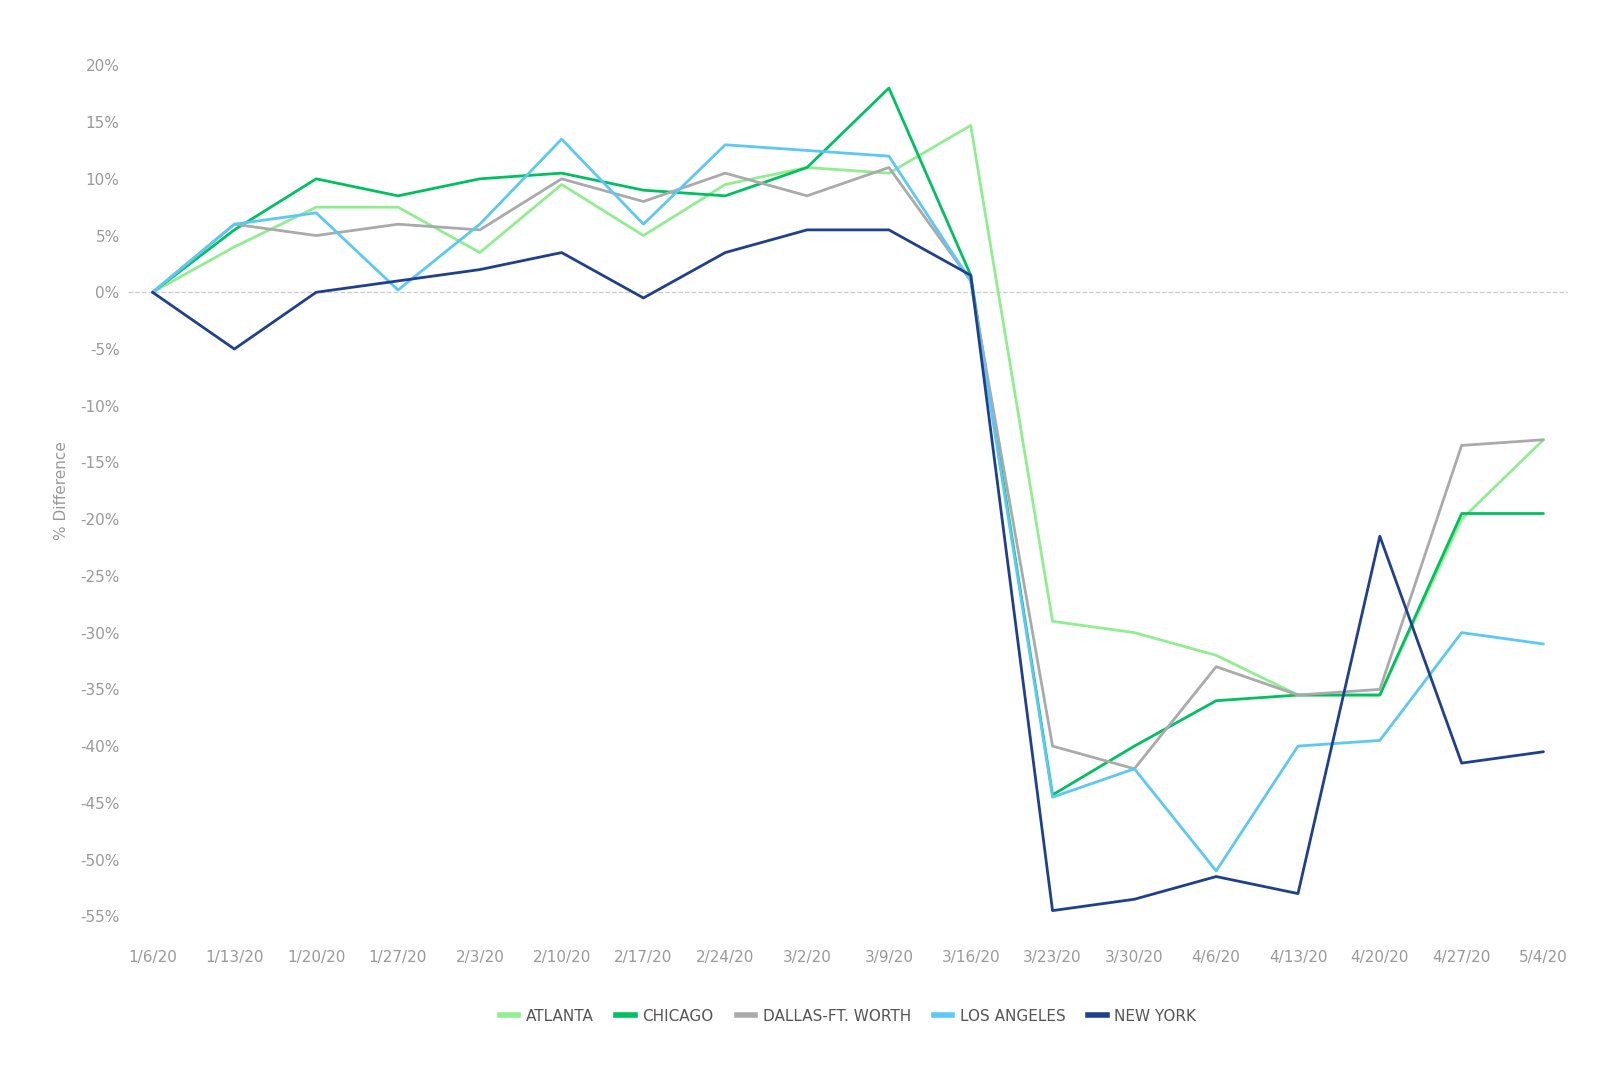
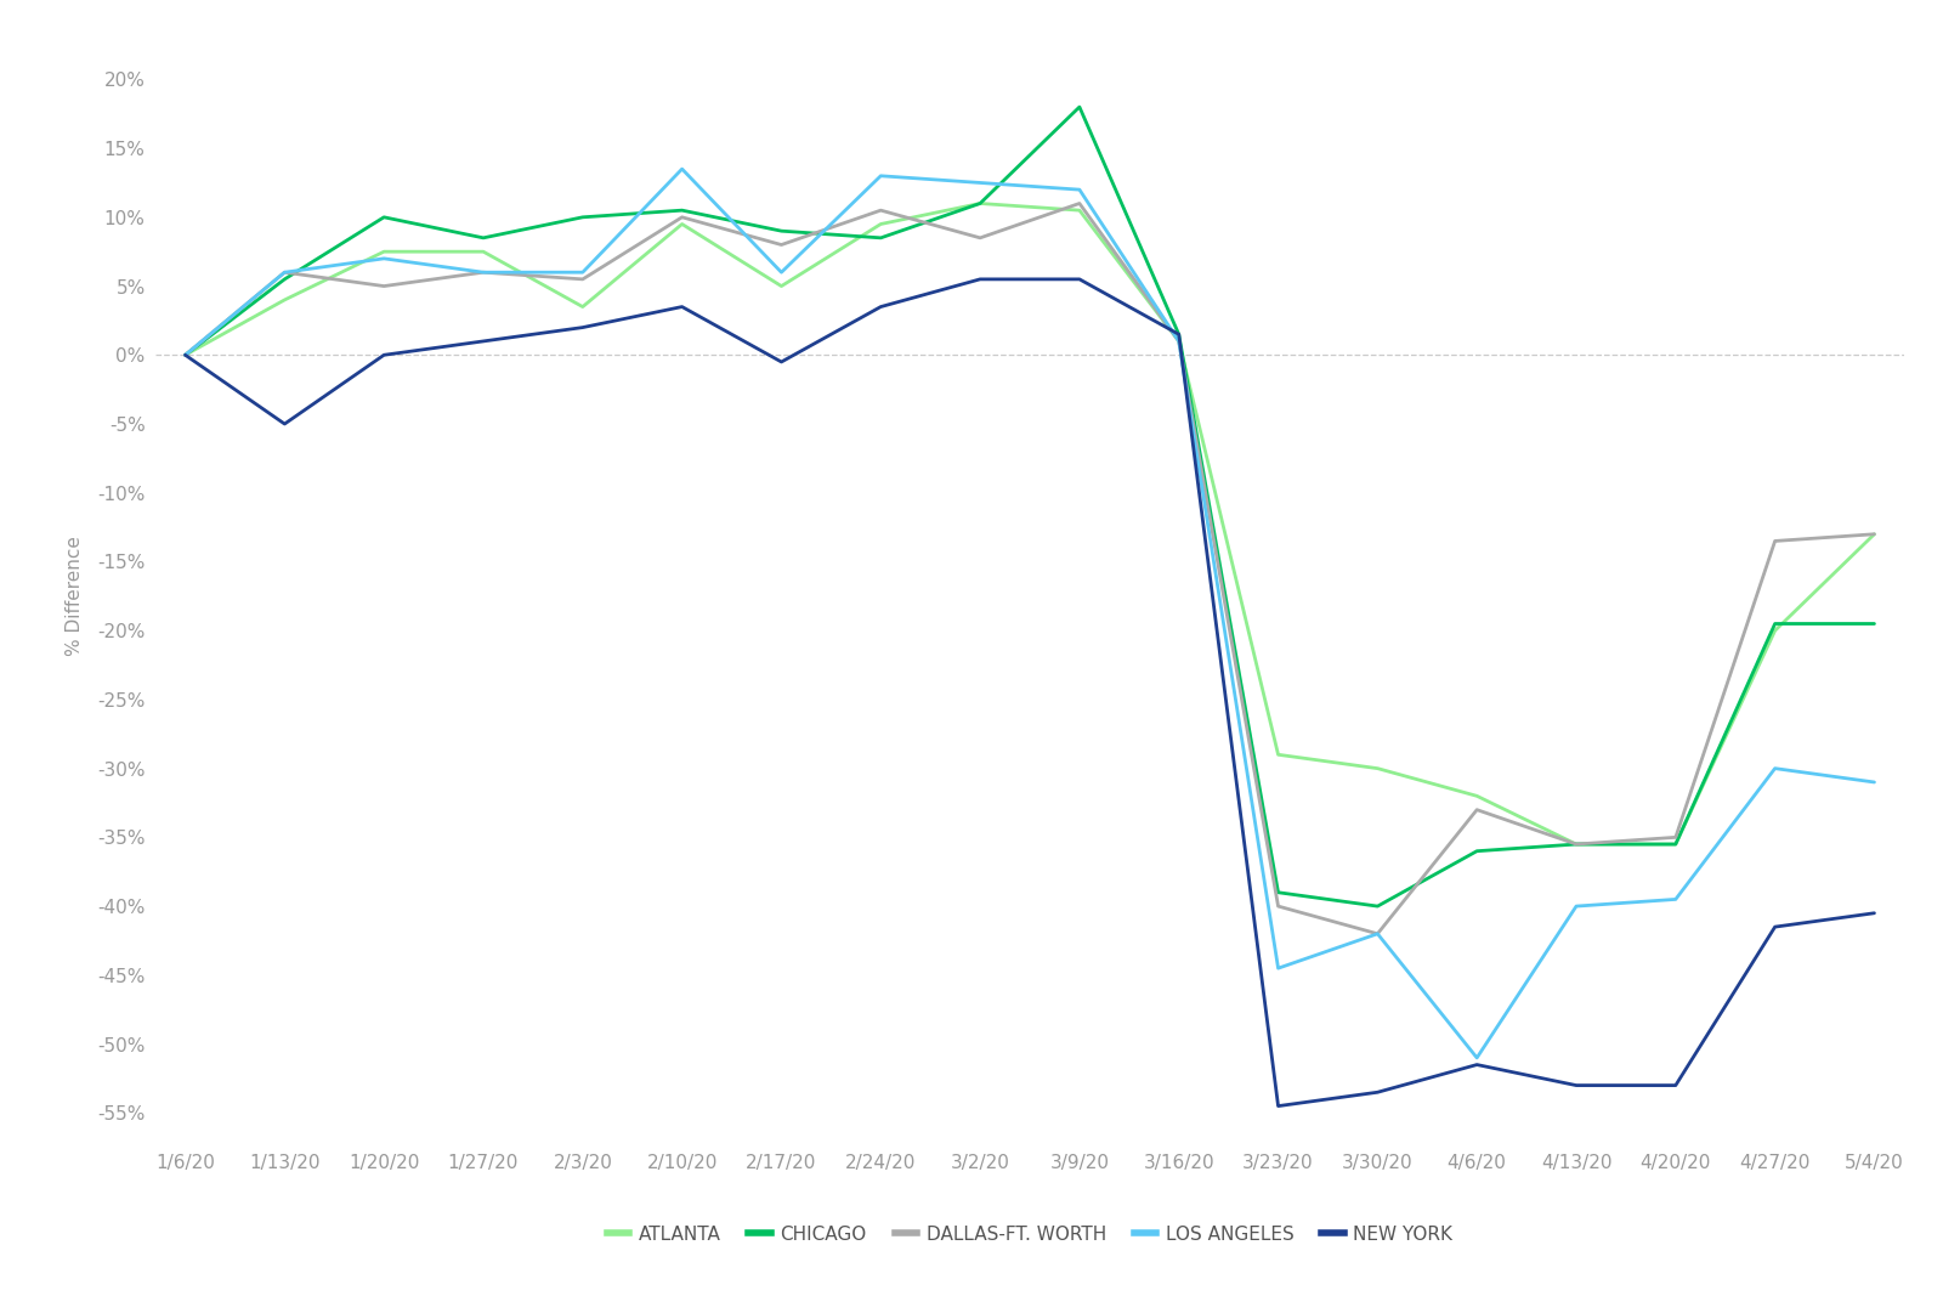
LOS ANGELES/1/27/20: 0.2% -> 6.0%
ATLANTA/3/16/20: 14.7% -> 1.0%
CHICAGO/3/23/20: -44.3% -> -39.0%
NEW YORK/4/20/20: -21.5% -> -53.0%
